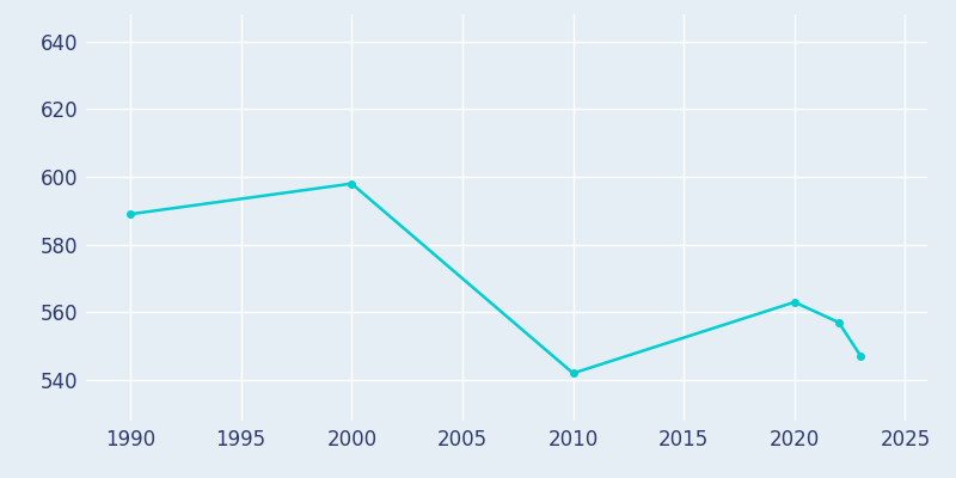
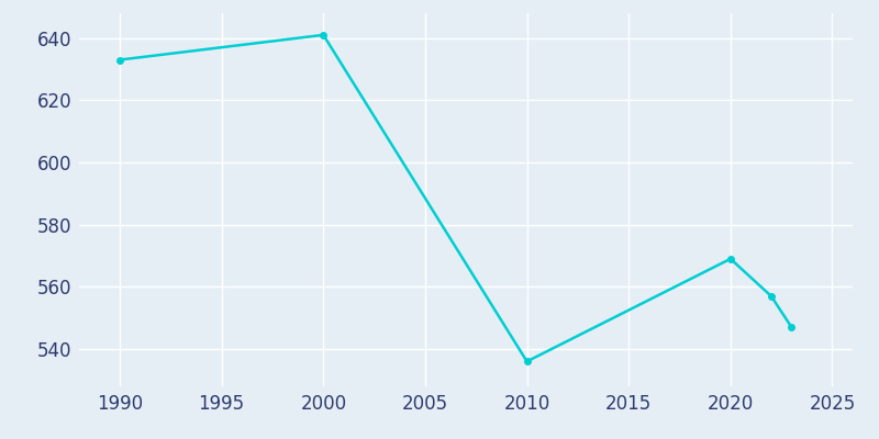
1990: 589 -> 633
2000: 598 -> 641
2010: 542 -> 536
2020: 563 -> 569
